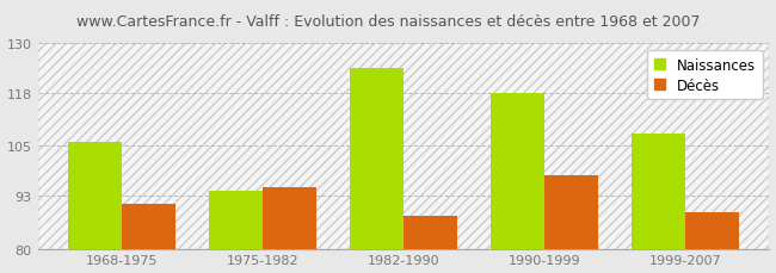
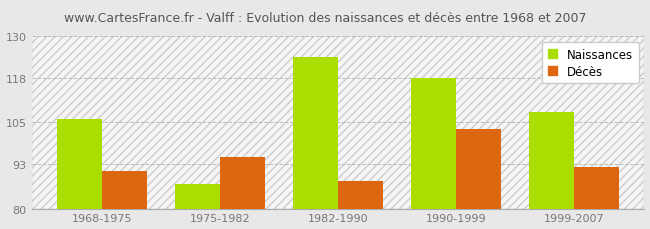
Naissances/1975-1982: 94 -> 87
Décès/1990-1999: 98 -> 103
Décès/1999-2007: 89 -> 92
